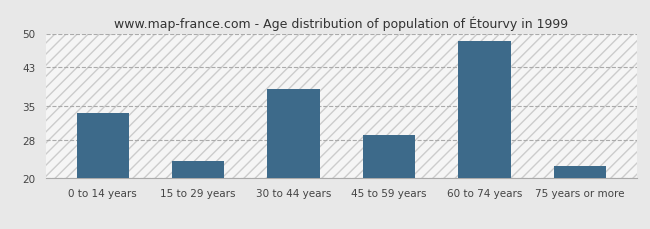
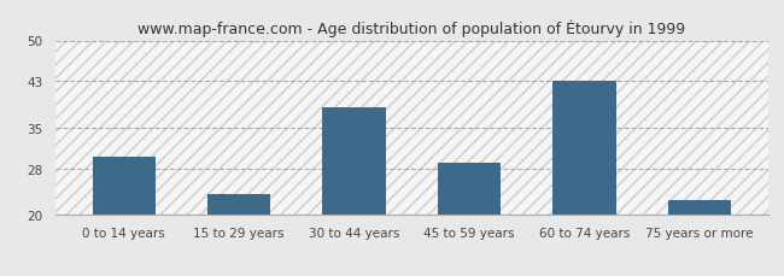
0 to 14 years: 33.5 -> 30.0
60 to 74 years: 48.5 -> 43.0
